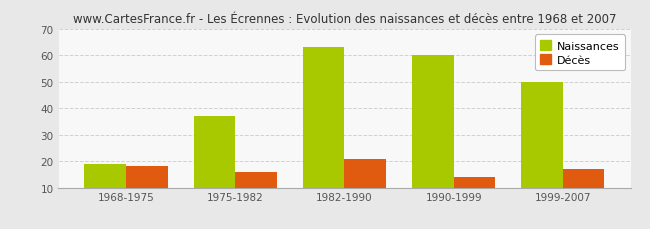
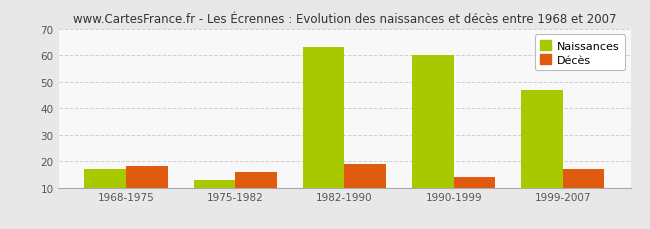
Naissances/1968-1975: 19 -> 17
Naissances/1975-1982: 37 -> 13
Décès/1982-1990: 21 -> 19
Naissances/1999-2007: 50 -> 47
